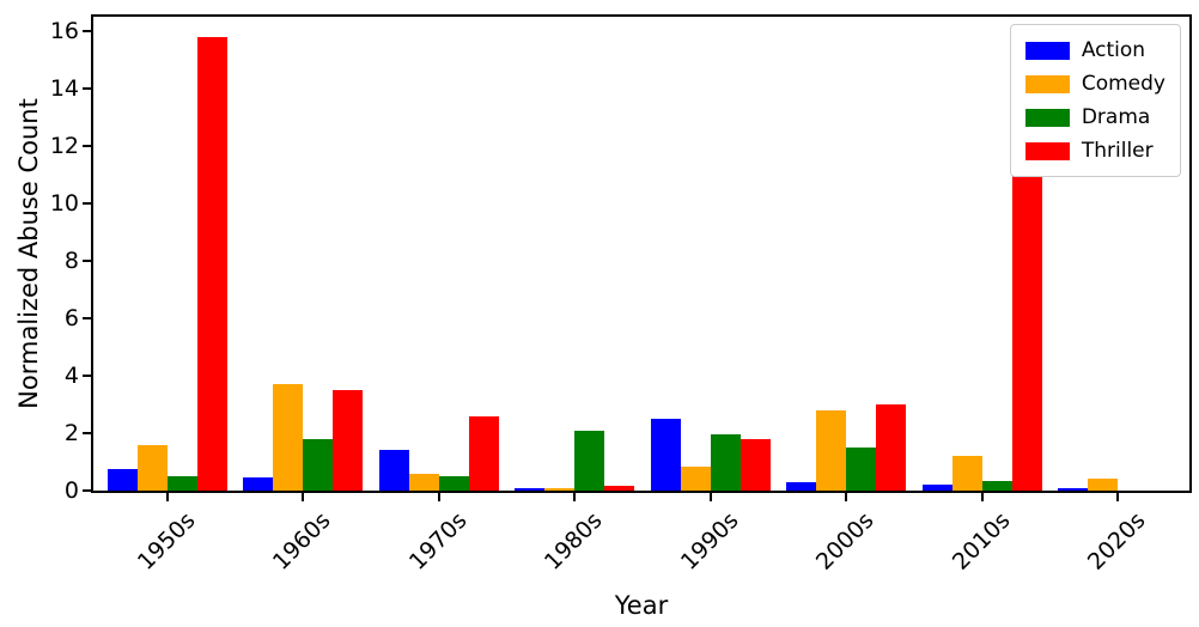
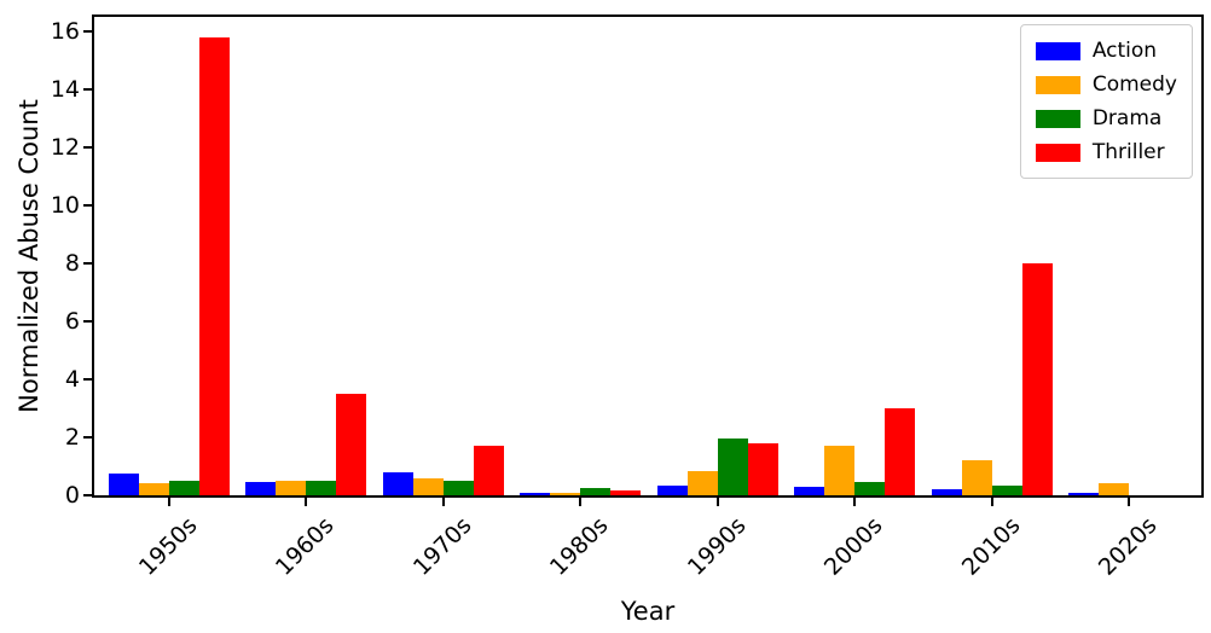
Comedy/1950s: 1.6 -> 0.4
Comedy/1960s: 3.7 -> 0.5
Drama/1960s: 1.8 -> 0.5
Action/1970s: 1.4 -> 0.8
Thriller/1970s: 2.6 -> 1.7
Drama/1980s: 2.1 -> 0.2
Action/1990s: 2.5 -> 0.3
Comedy/2000s: 2.8 -> 1.7
Drama/2000s: 1.5 -> 0.5
Thriller/2010s: 14.0 -> 8.0
